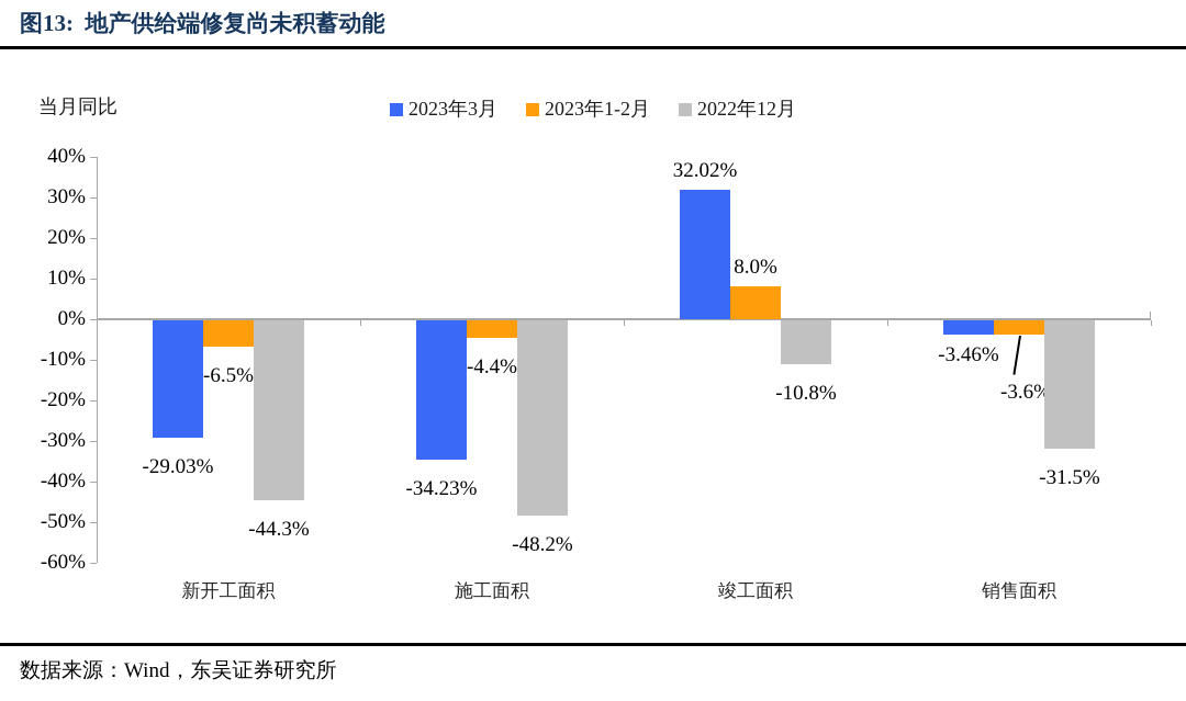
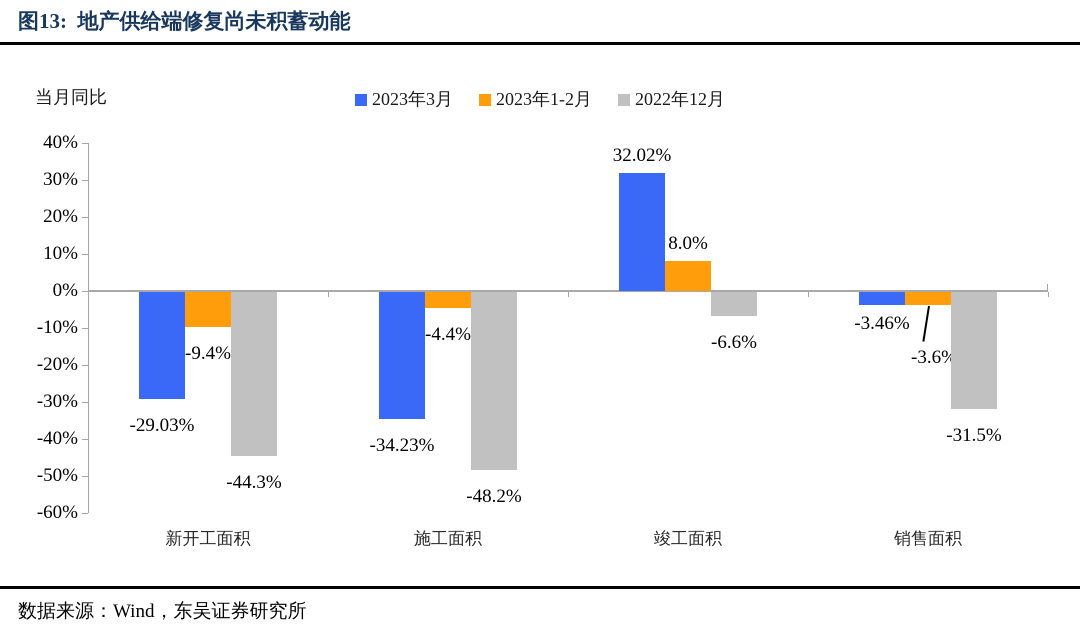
2023年1-2月/新开工面积: -6.5% -> -9.4%
2022年12月/竣工面积: -10.8% -> -6.6%
